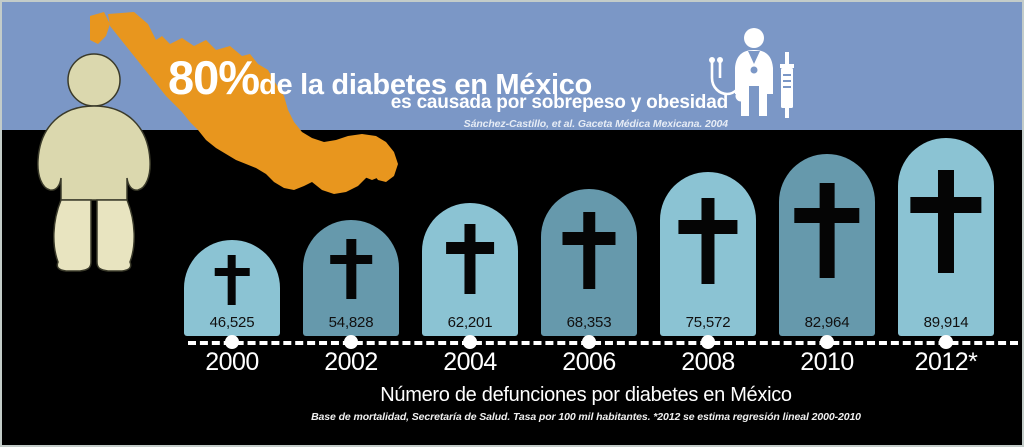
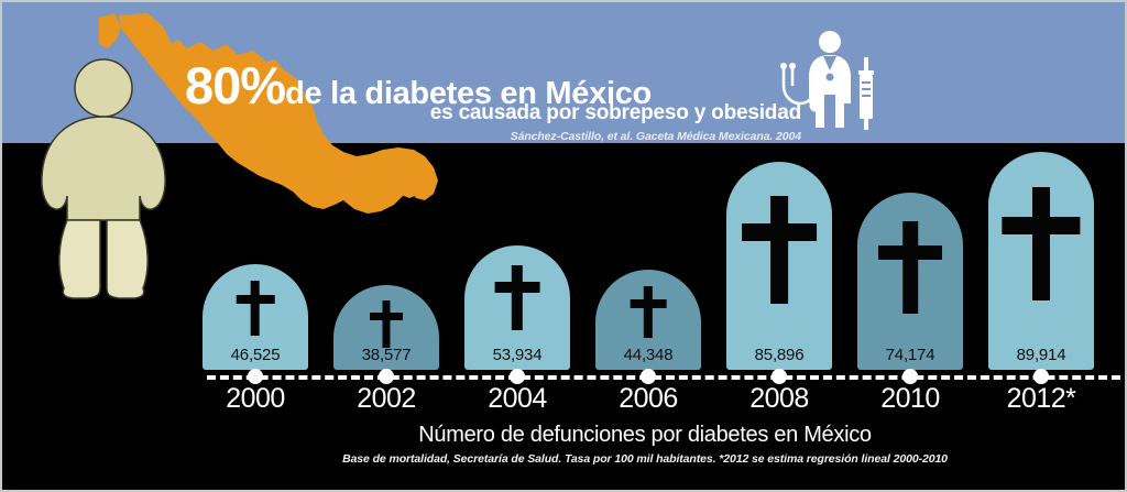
2002: 54,828 -> 38,577
2004: 62,201 -> 53,934
2006: 68,353 -> 44,348
2008: 75,572 -> 85,896
2010: 82,964 -> 74,174
